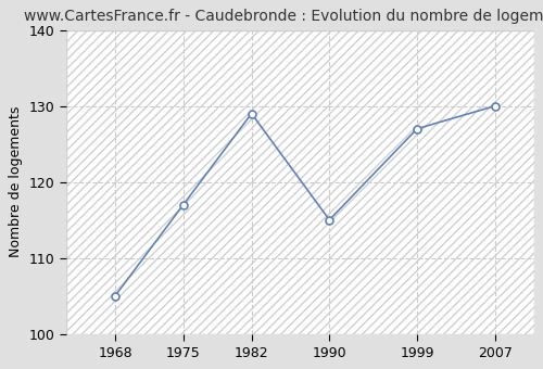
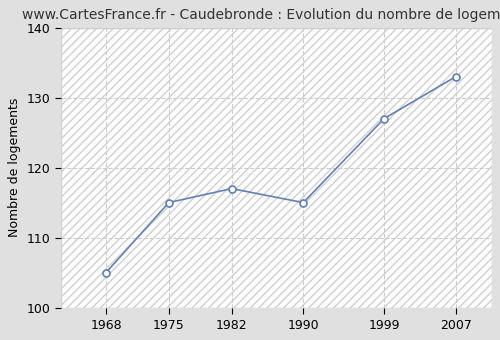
1975: 117 -> 115
1982: 129 -> 117
2007: 130 -> 133
